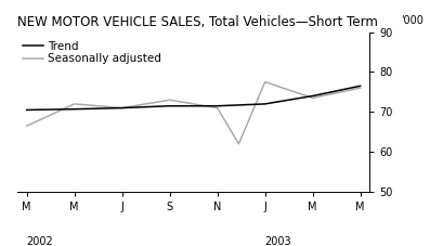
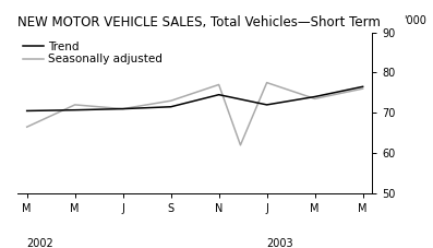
Trend/N: 71.5 -> 74.5
Seasonally adjusted/N: 71.0 -> 77.0
